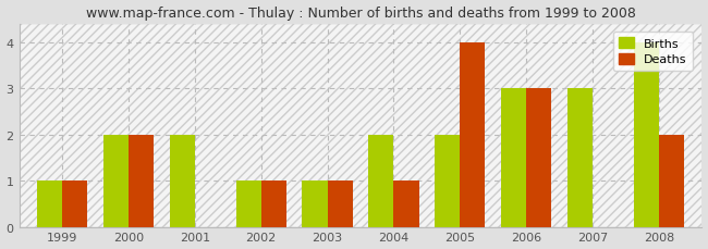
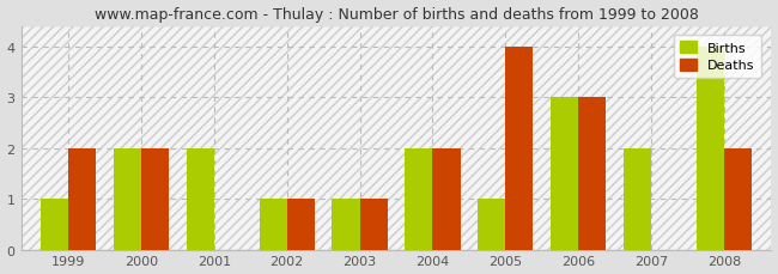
Deaths/1999: 1 -> 2
Deaths/2004: 1 -> 2
Births/2005: 2 -> 1
Births/2007: 3 -> 2
